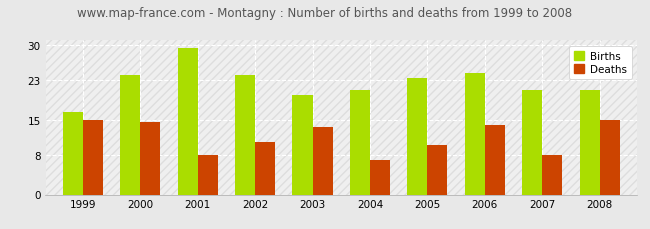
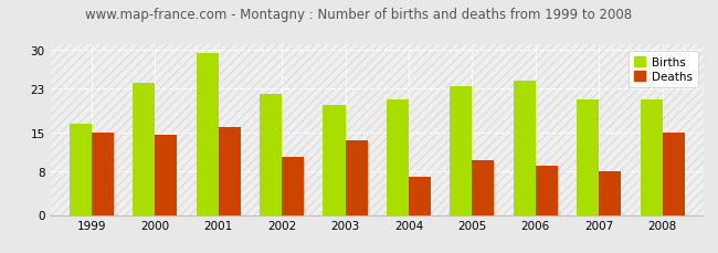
Deaths/2001: 8.0 -> 16.0
Births/2002: 24.0 -> 22.0
Deaths/2006: 14.0 -> 9.0
